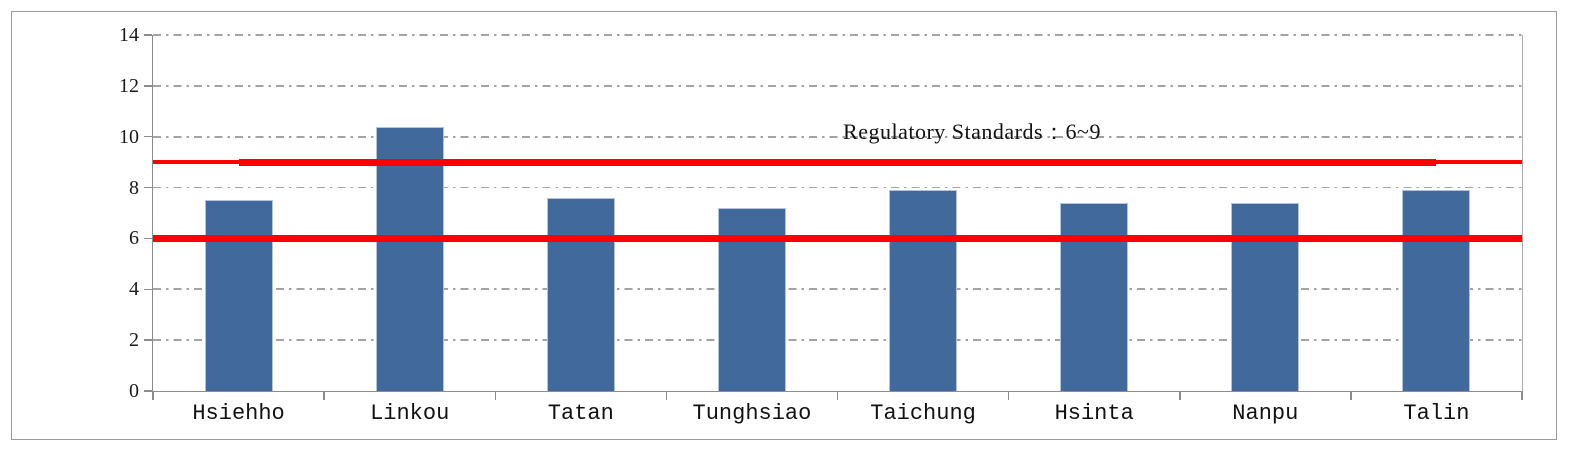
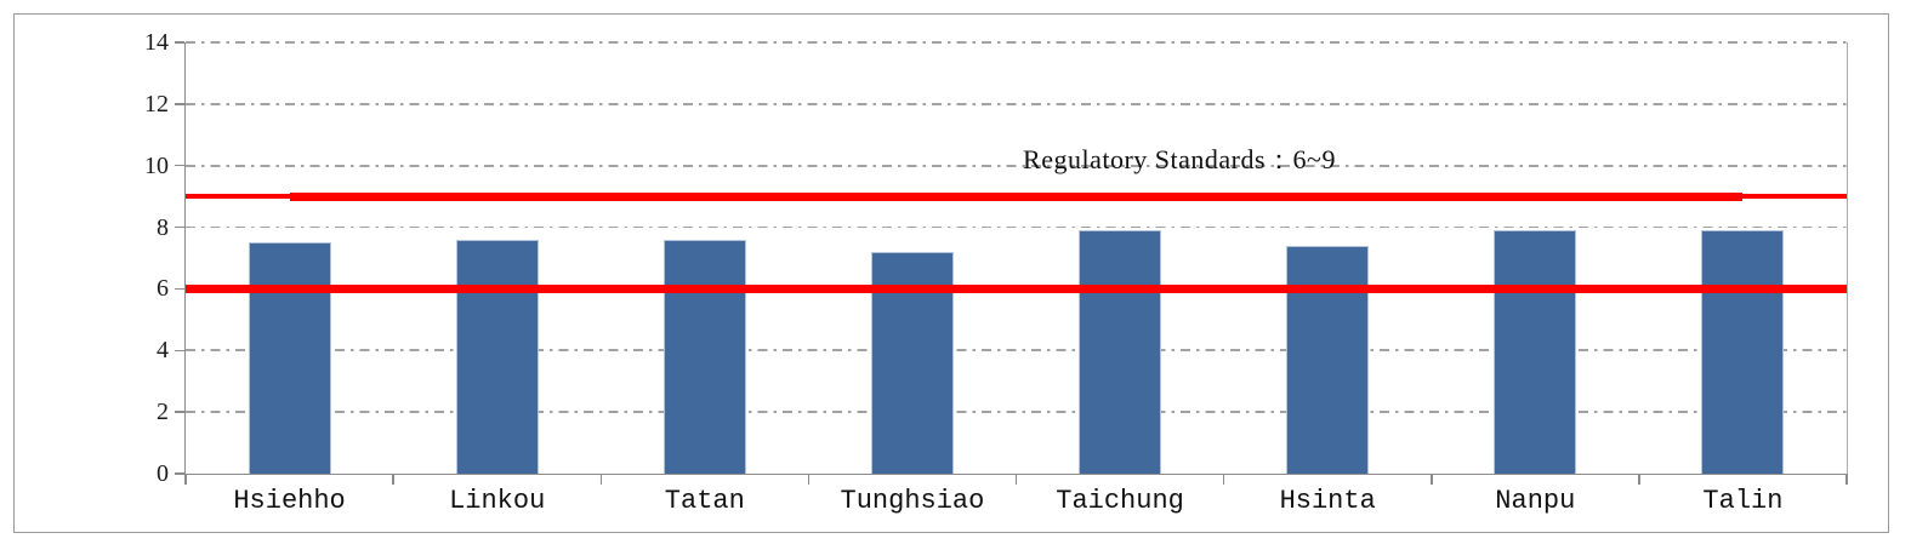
Linkou: 10.4 -> 7.6
Nanpu: 7.4 -> 7.9
